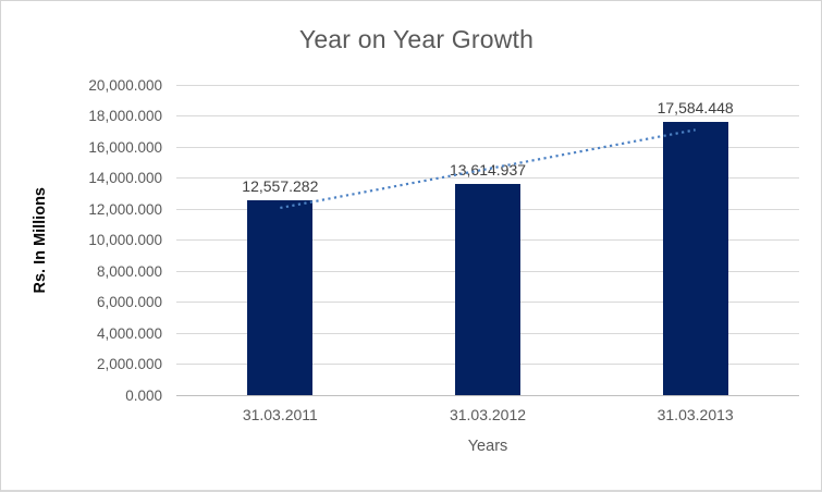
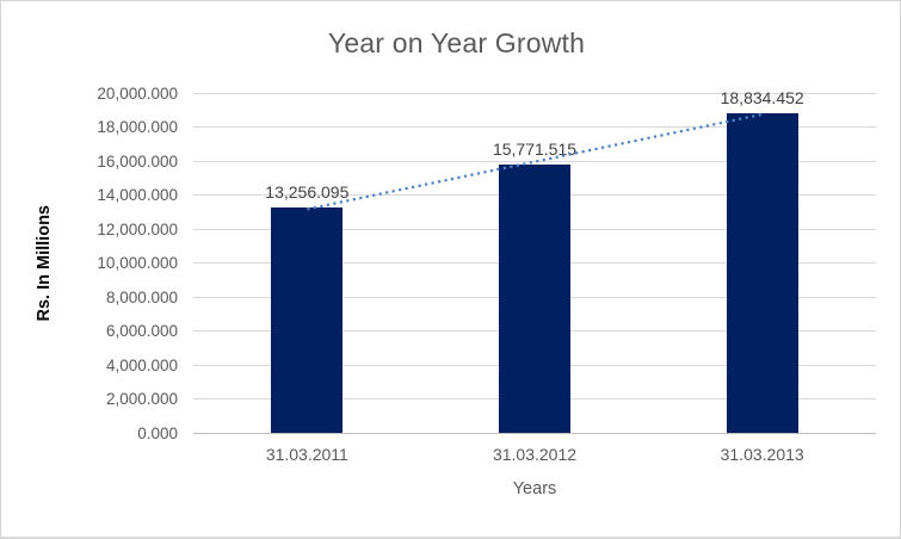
31.03.2011: 12,557.282 -> 13,256.095
31.03.2012: 13,614.937 -> 15,771.515
31.03.2013: 17,584.448 -> 18,834.452
